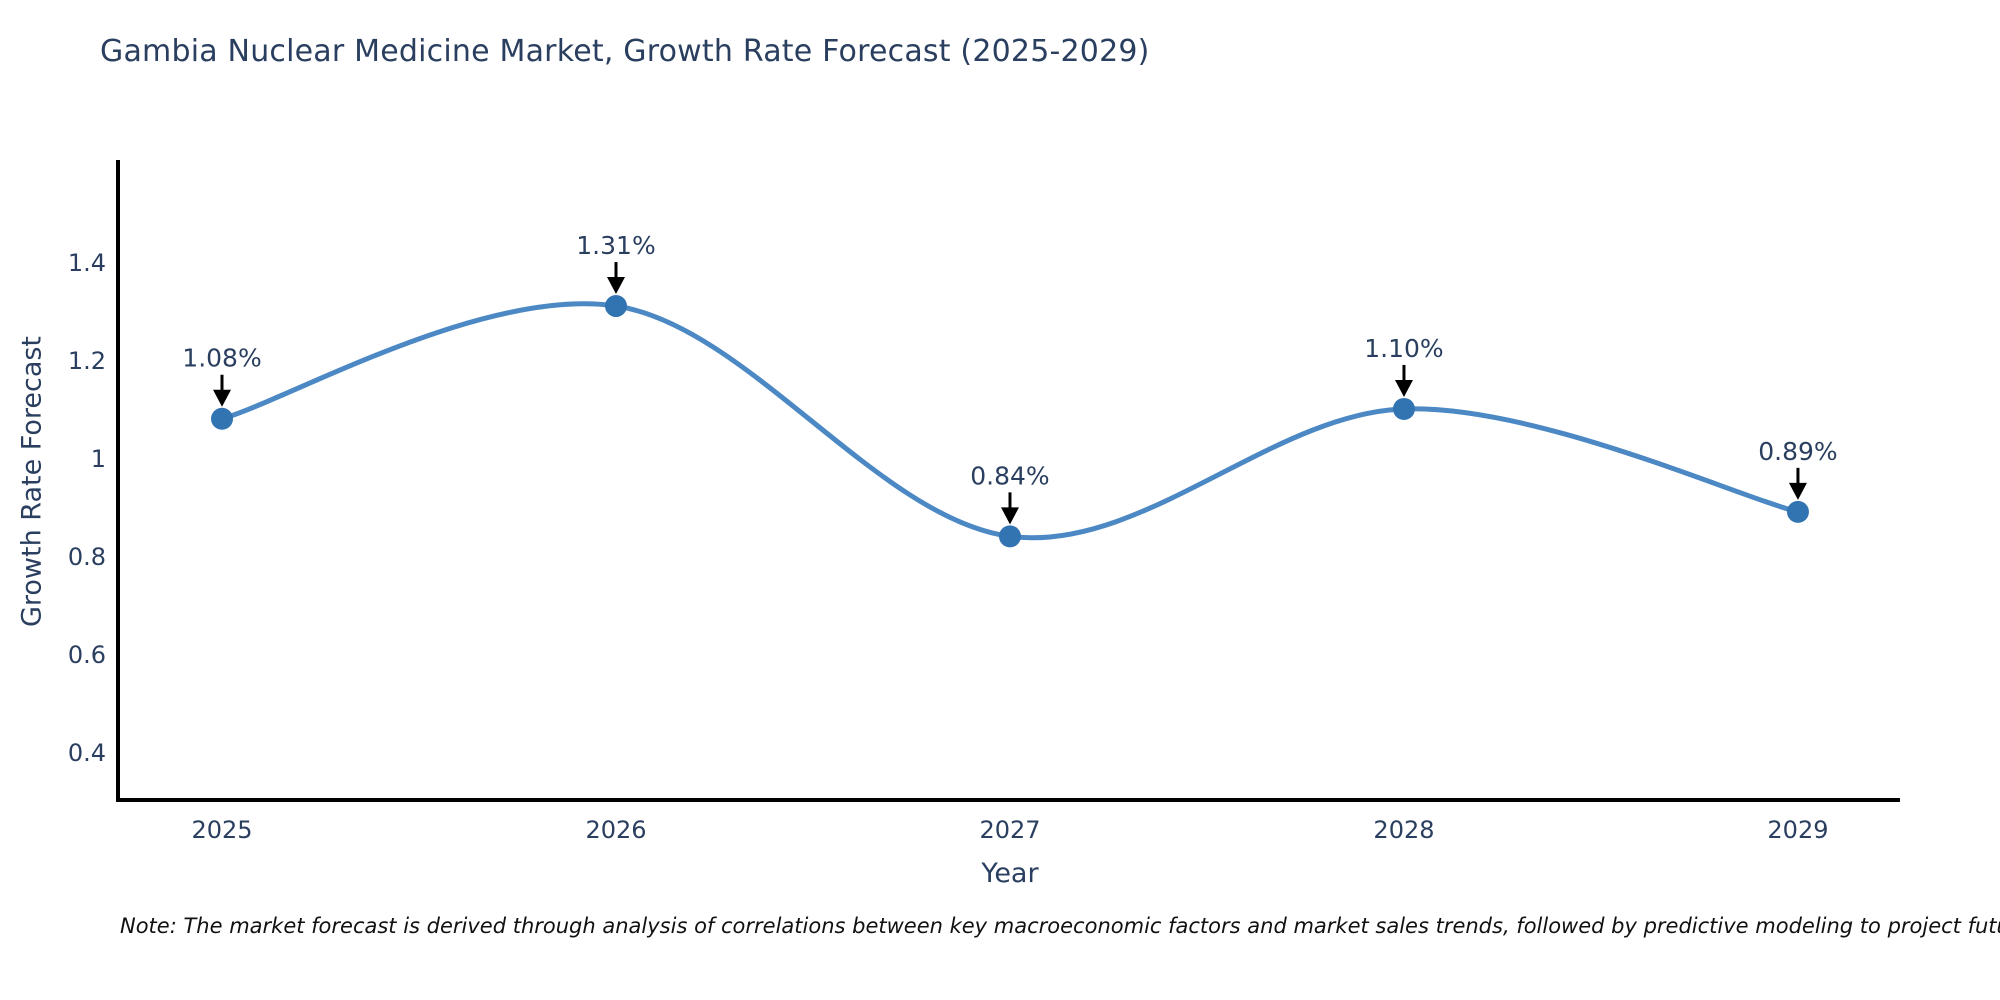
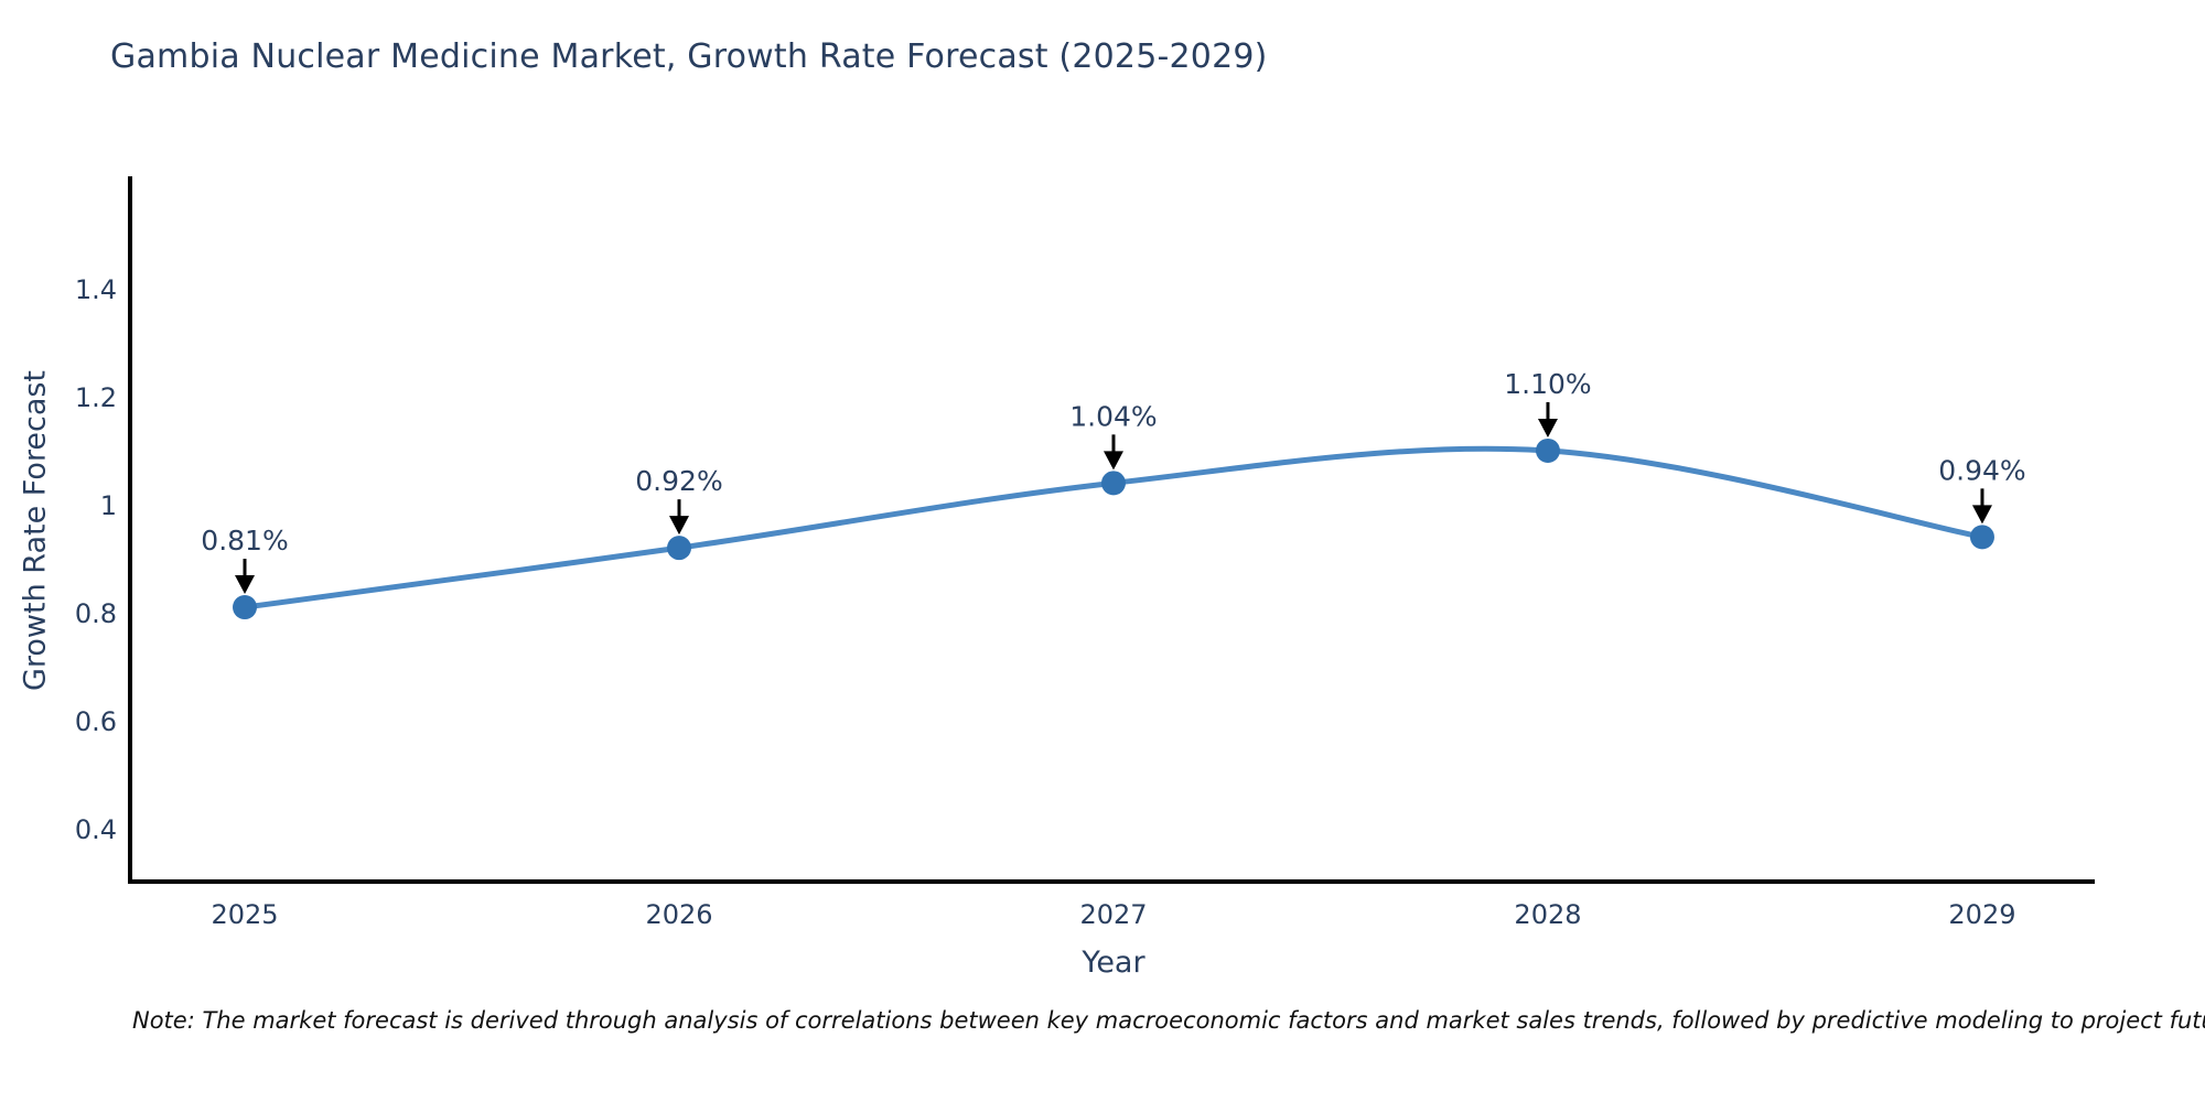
2025: 1.08% -> 0.81%
2026: 1.31% -> 0.92%
2027: 0.84% -> 1.04%
2029: 0.89% -> 0.94%
